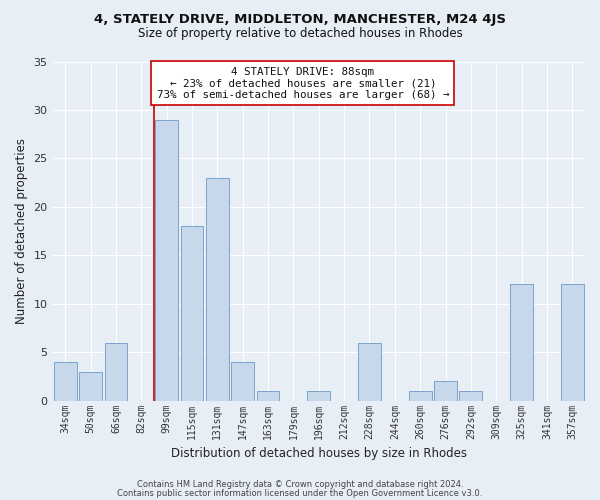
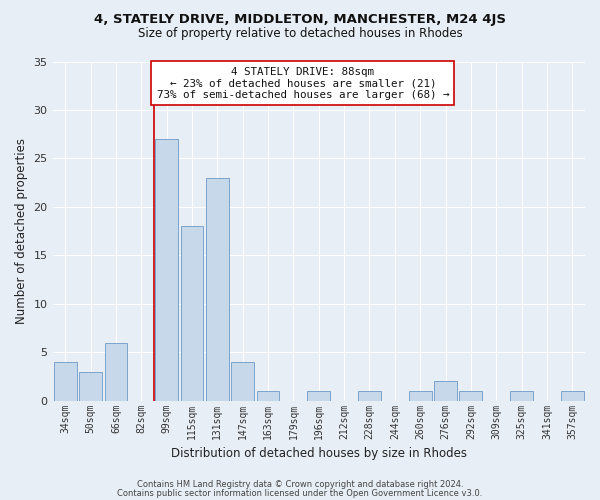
99sqm: 29 -> 27
228sqm: 6 -> 1
325sqm: 12 -> 1
357sqm: 12 -> 1
